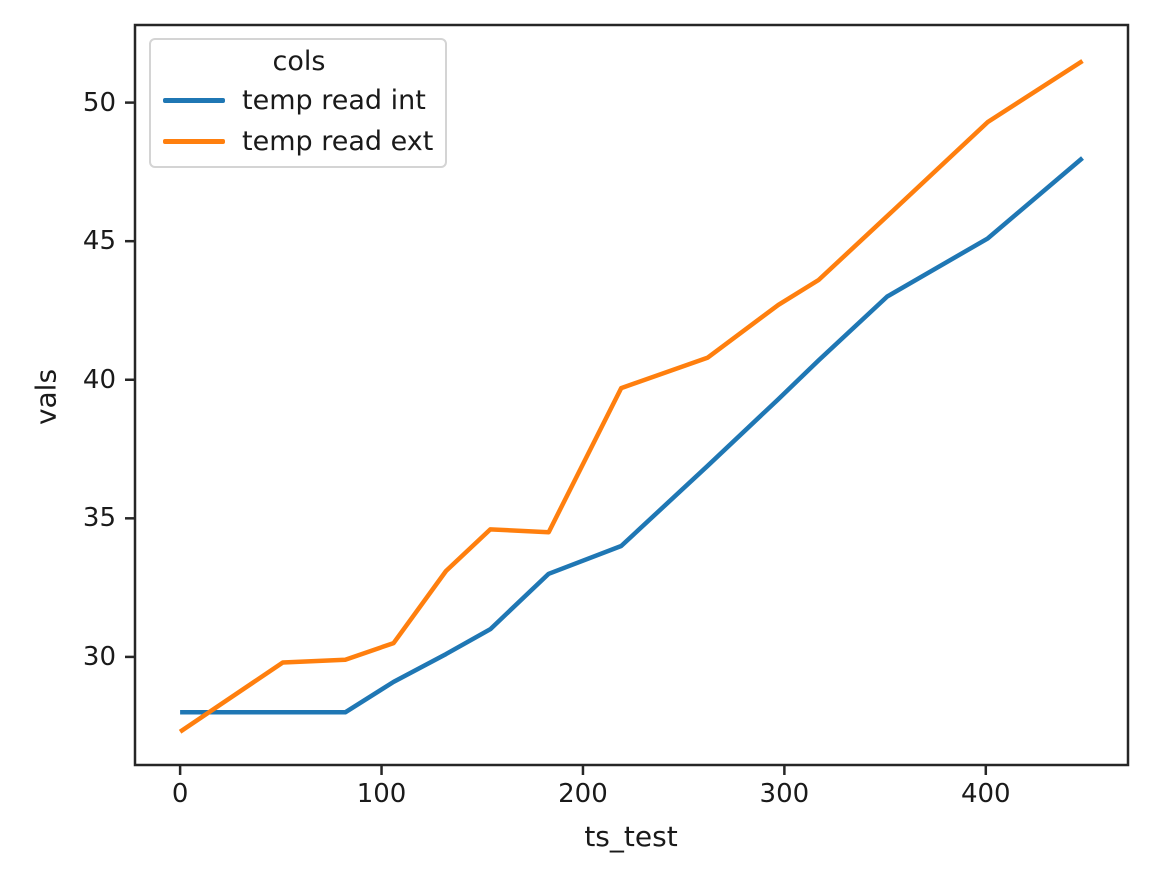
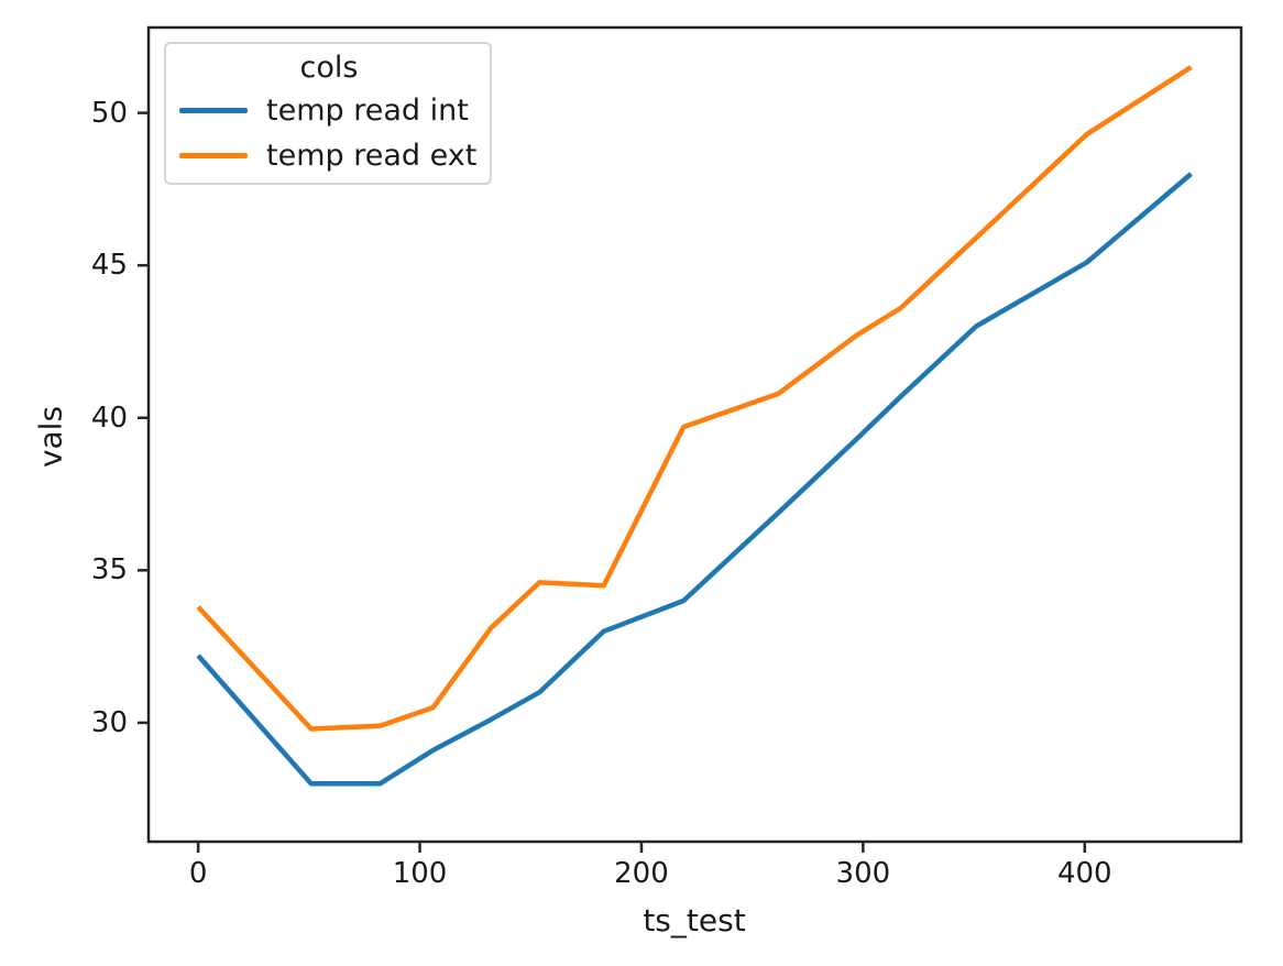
temp read int/0: 28.0 -> 32.2
temp read ext/0: 27.3 -> 33.8
